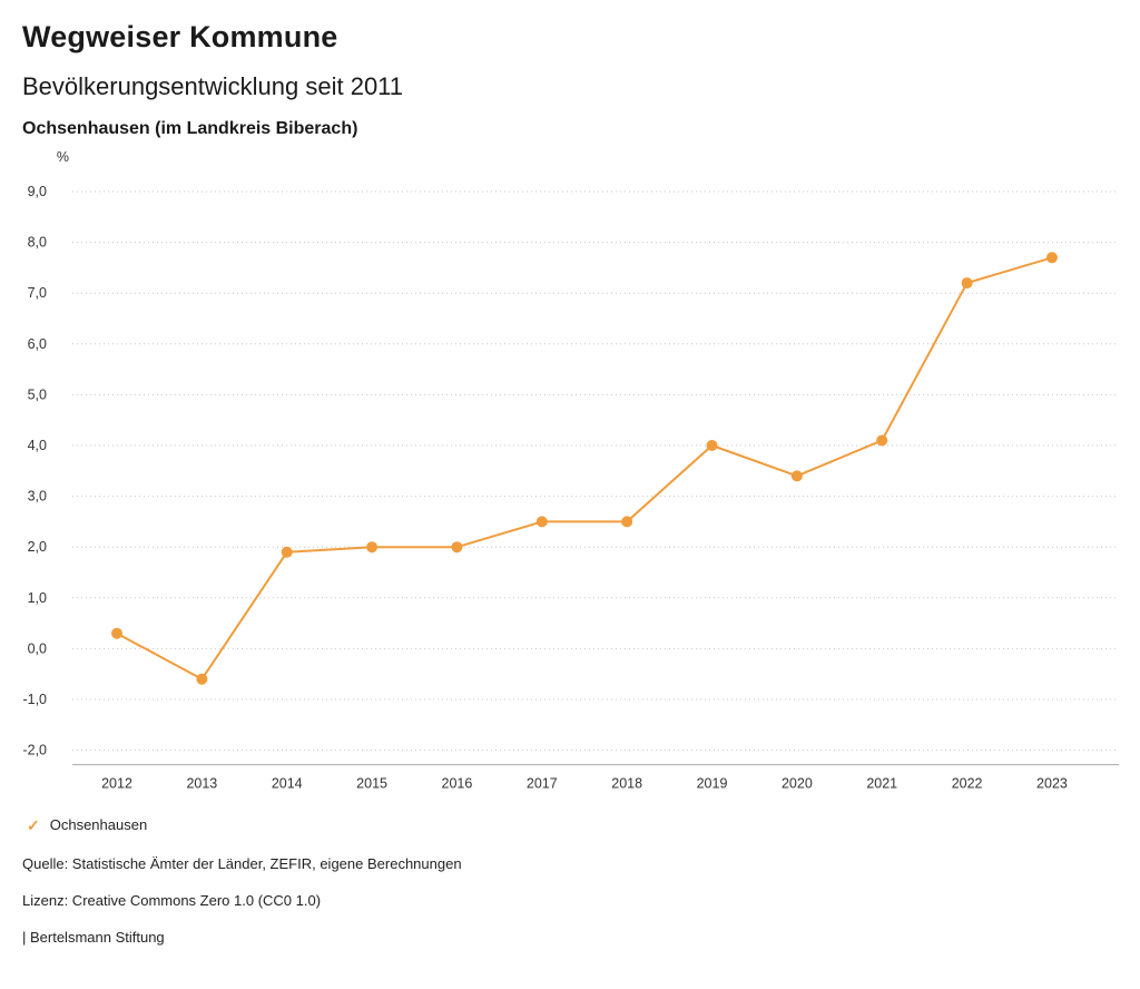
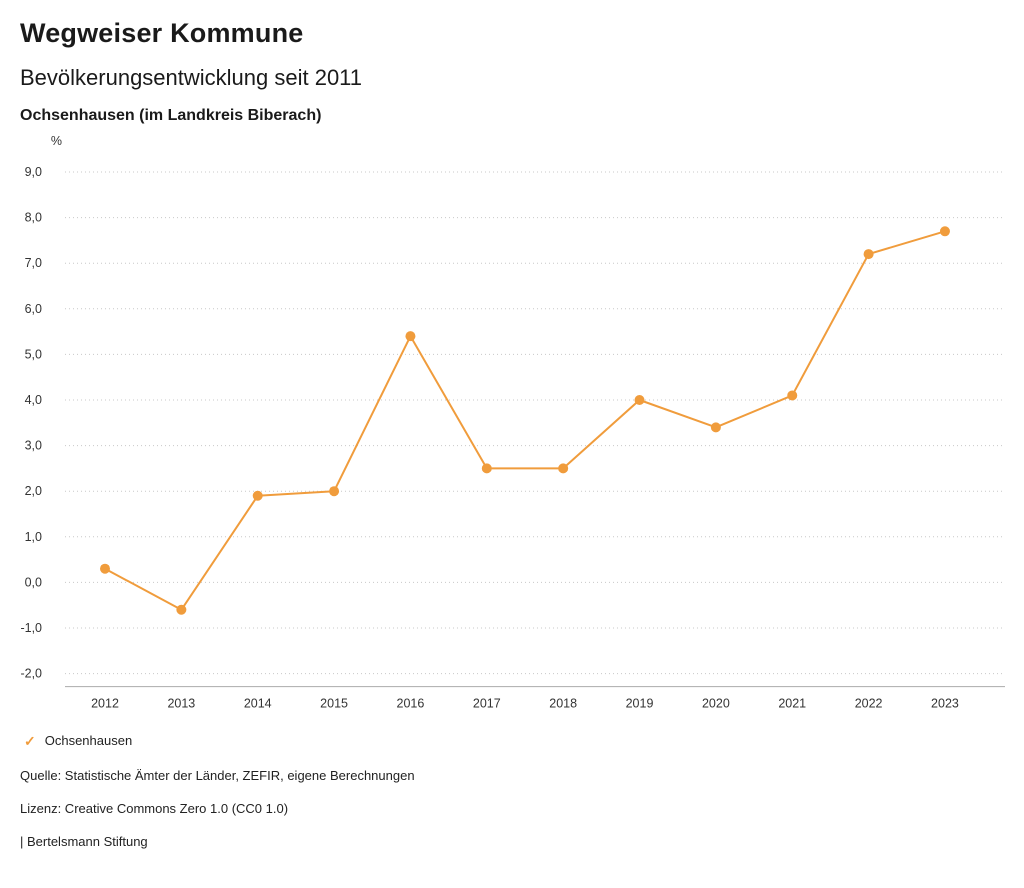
2016: 2,0 -> 5,4
